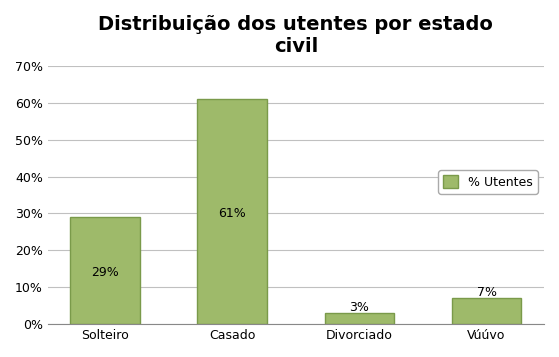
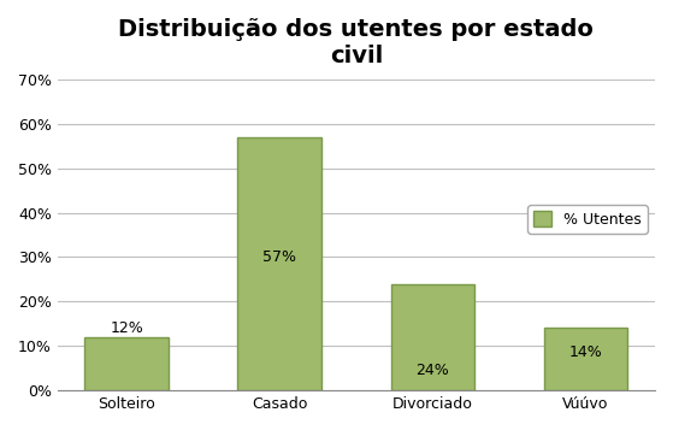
Solteiro: 29% -> 12%
Casado: 61% -> 57%
Divorciado: 3% -> 24%
Vúúvo: 7% -> 14%
